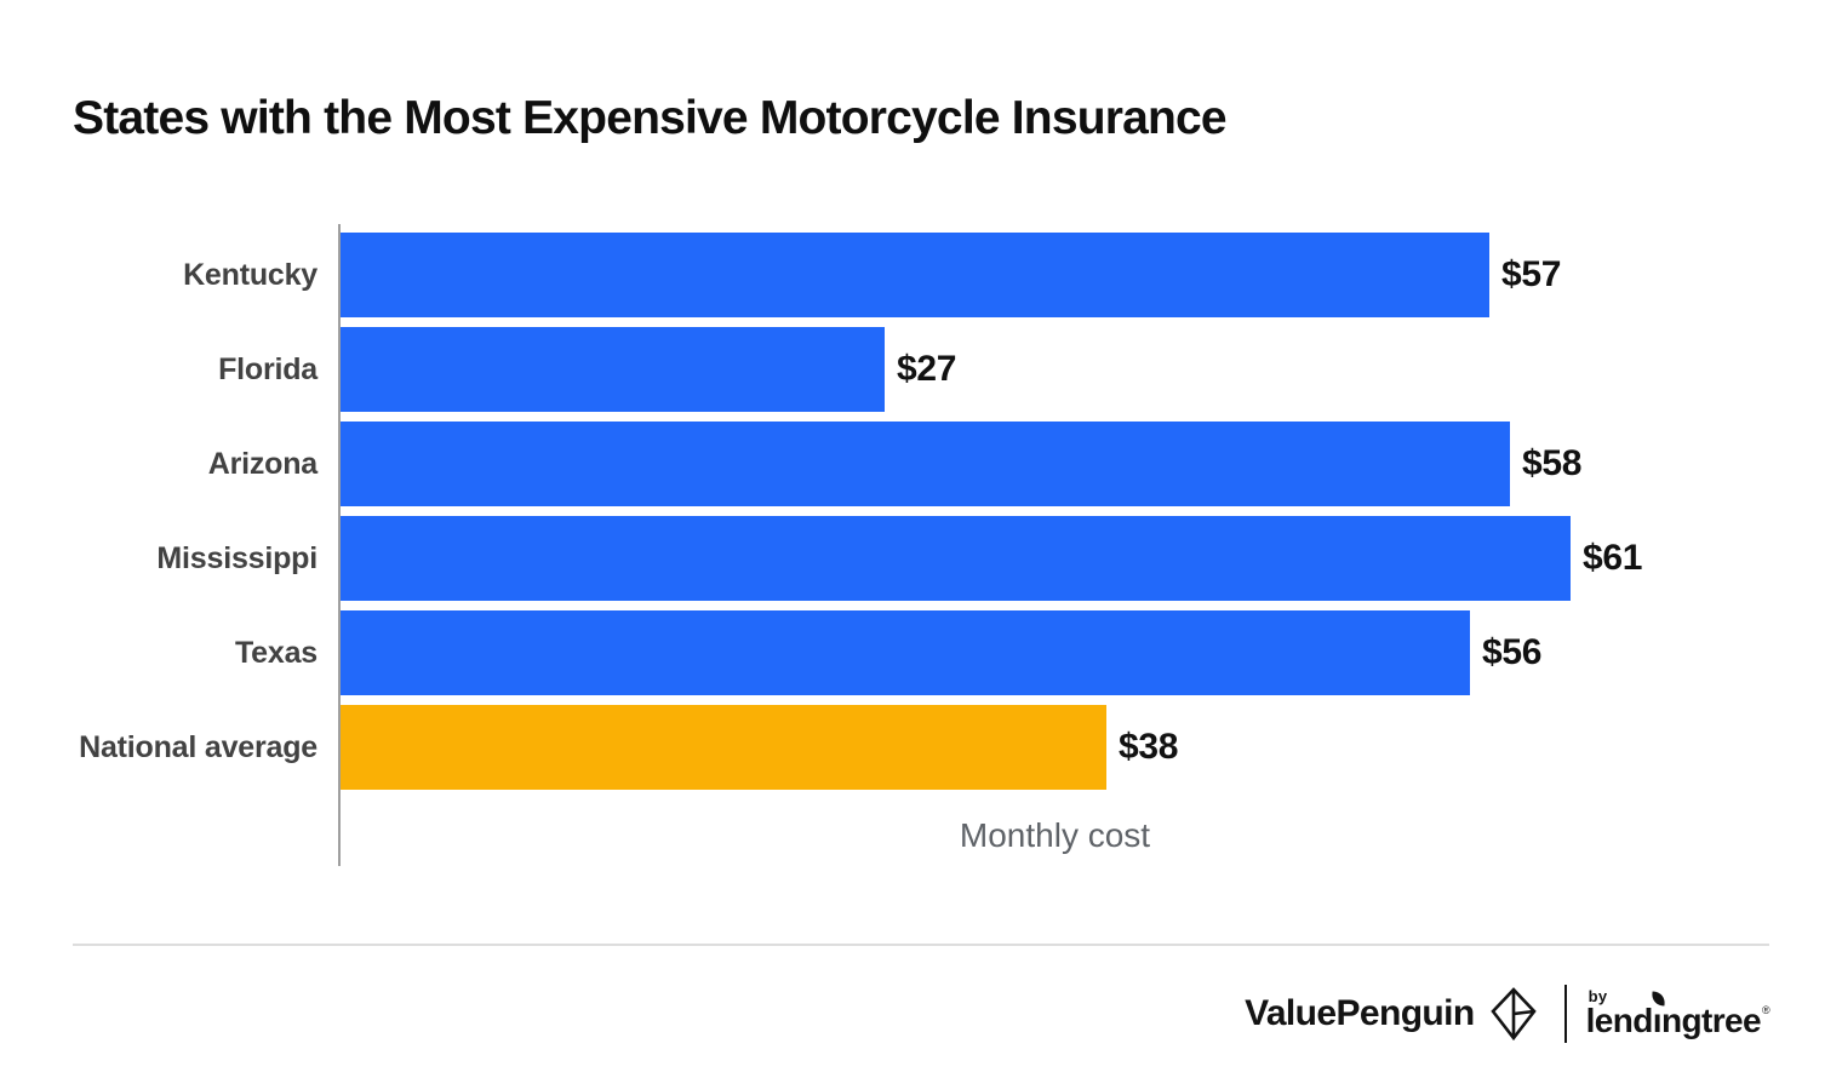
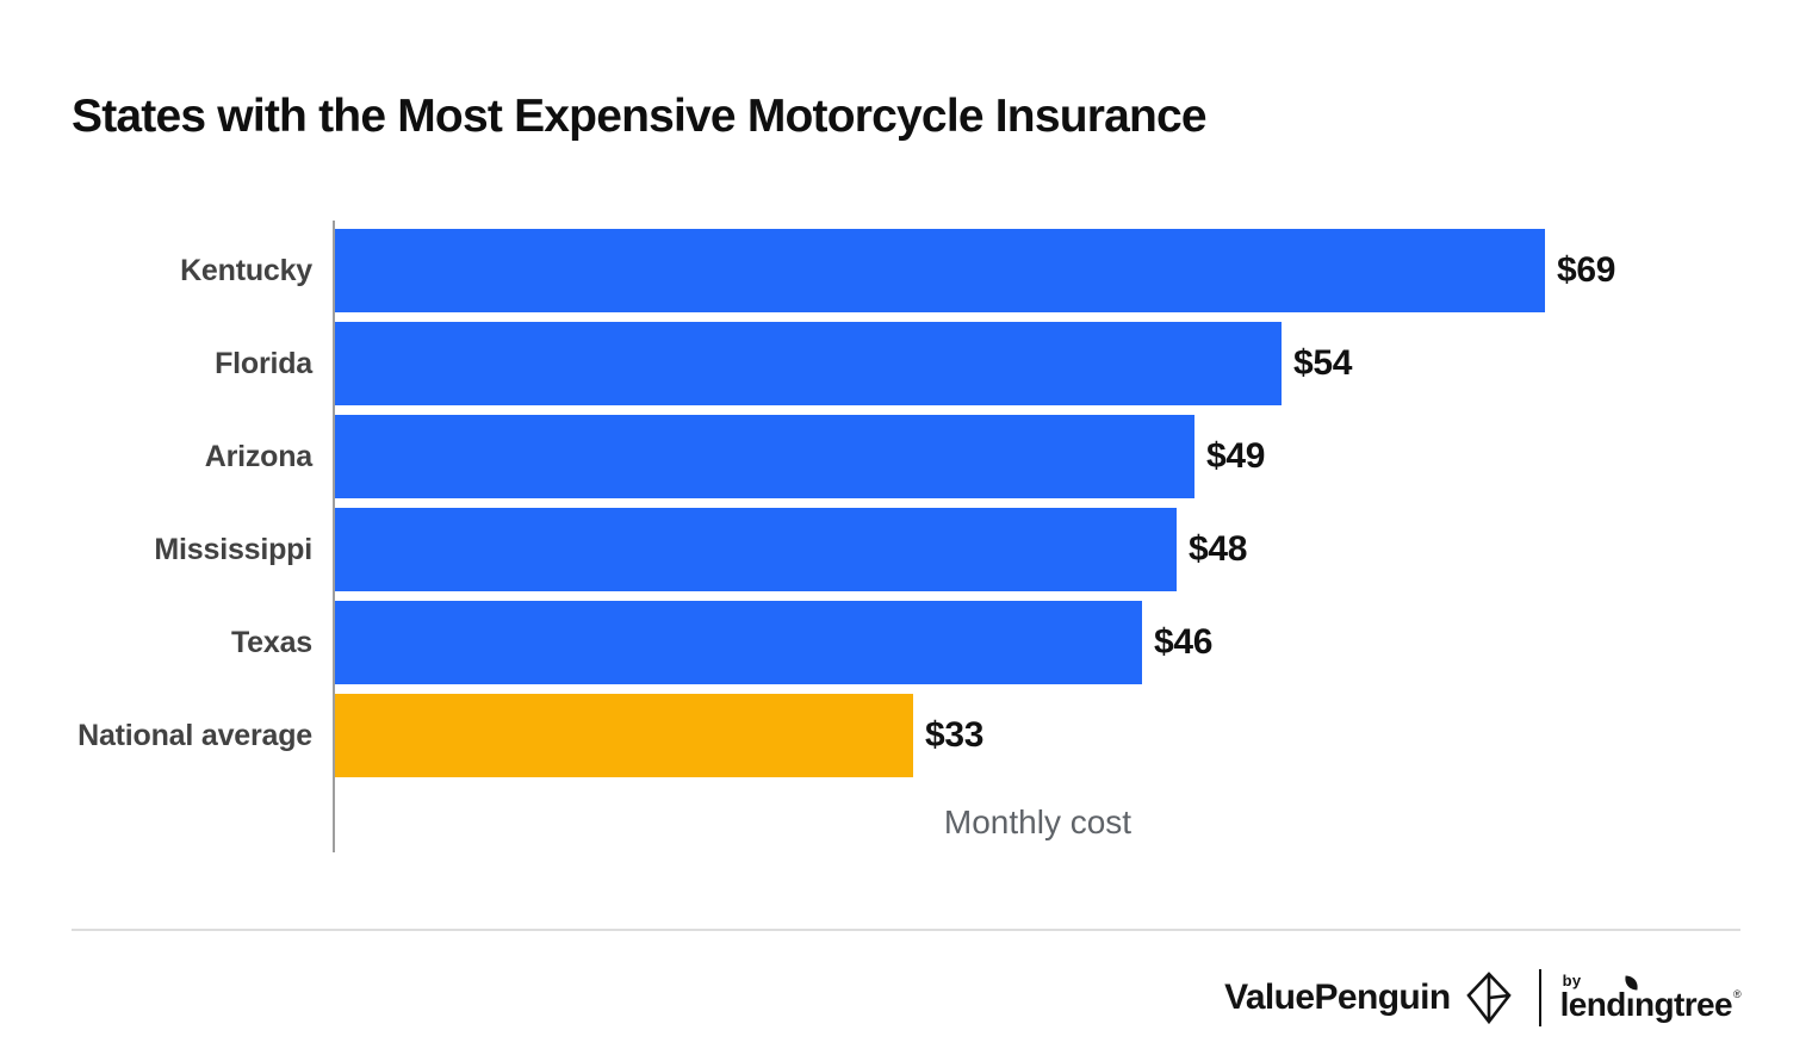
Kentucky: $57 -> $69
Florida: $27 -> $54
Arizona: $58 -> $49
Mississippi: $61 -> $48
Texas: $56 -> $46
National average: $38 -> $33
